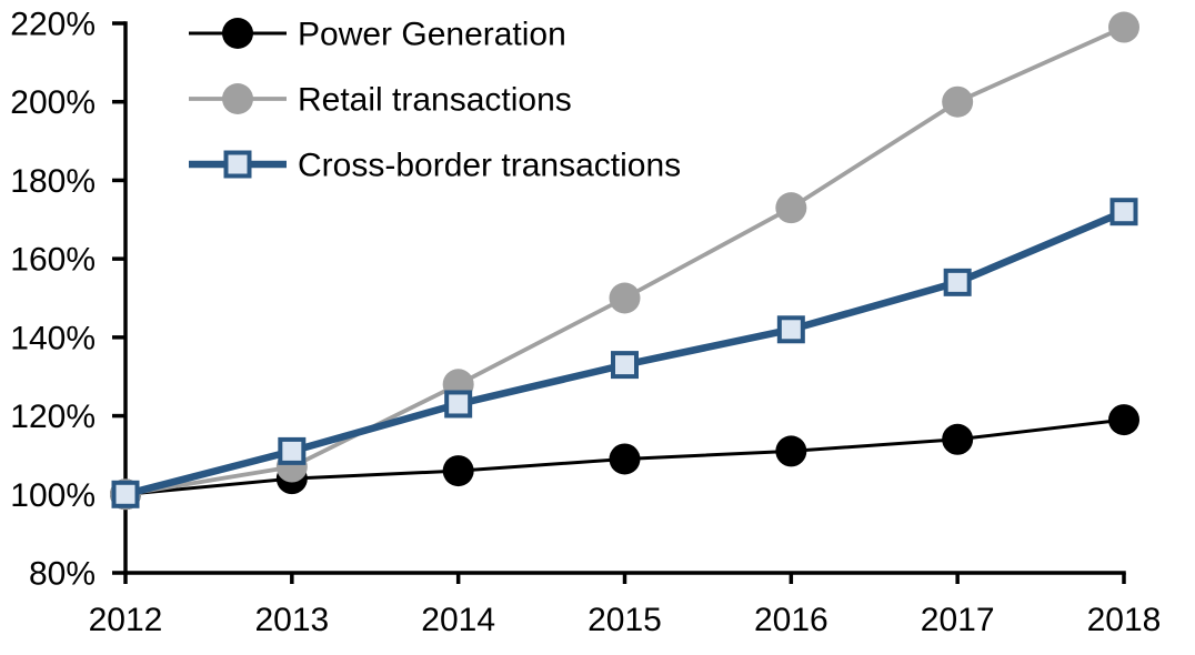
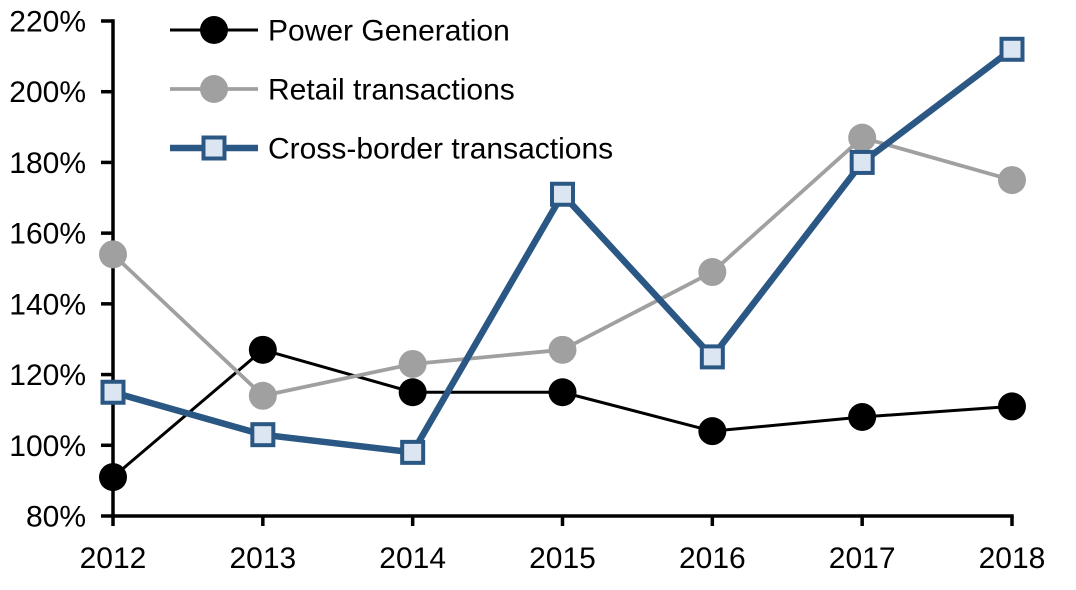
Power Generation/2012: 100% -> 91%
Retail transactions/2012: 100% -> 154%
Cross-border transactions/2012: 100% -> 115%
Power Generation/2013: 104% -> 127%
Retail transactions/2013: 107% -> 114%
Cross-border transactions/2013: 111% -> 103%
Power Generation/2014: 106% -> 115%
Retail transactions/2014: 128% -> 123%
Cross-border transactions/2014: 123% -> 98%
Power Generation/2015: 109% -> 115%
Retail transactions/2015: 150% -> 127%
Cross-border transactions/2015: 133% -> 171%
Power Generation/2016: 111% -> 104%
Retail transactions/2016: 173% -> 149%
Cross-border transactions/2016: 142% -> 125%
Power Generation/2017: 114% -> 108%
Retail transactions/2017: 200% -> 187%
Cross-border transactions/2017: 154% -> 180%
Power Generation/2018: 119% -> 111%
Retail transactions/2018: 219% -> 175%
Cross-border transactions/2018: 172% -> 212%
